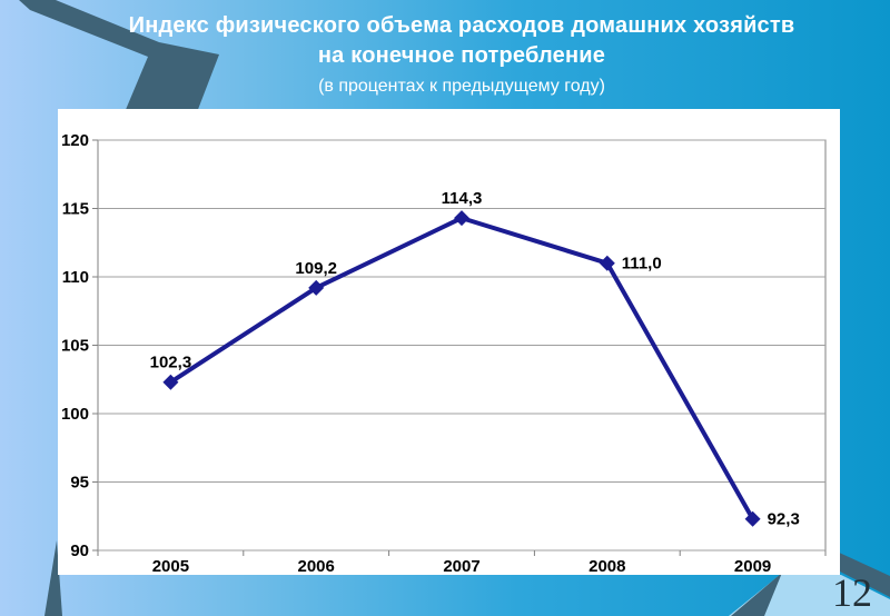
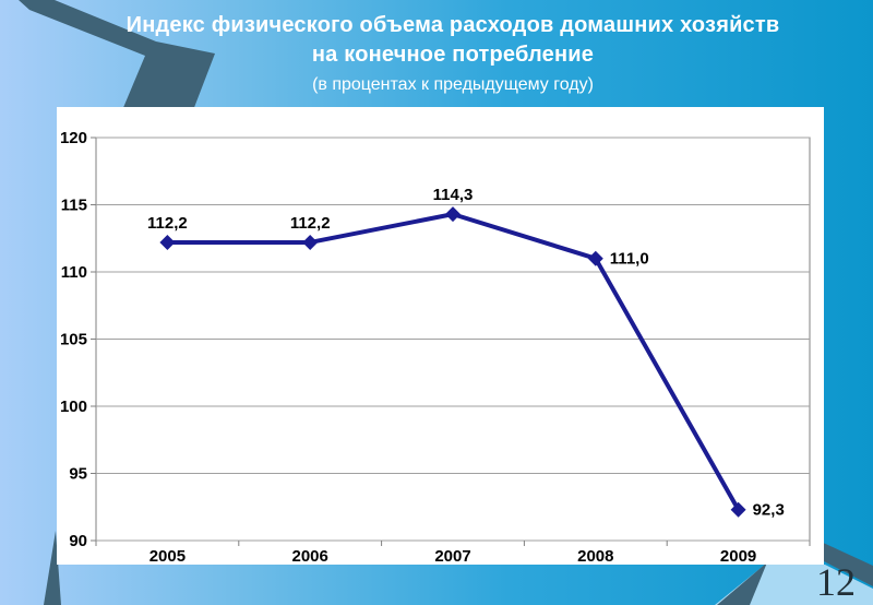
2005: 102,3 -> 112,2
2006: 109,2 -> 112,2
